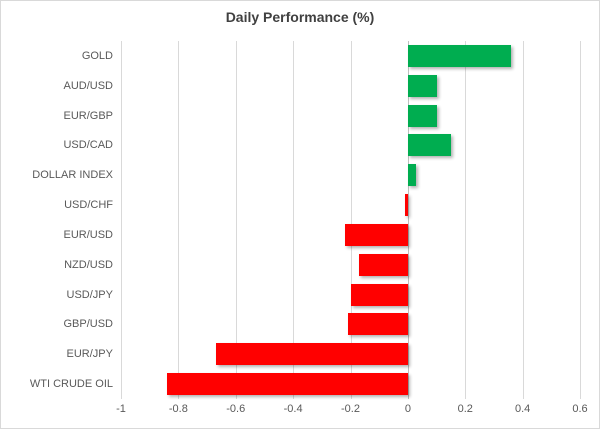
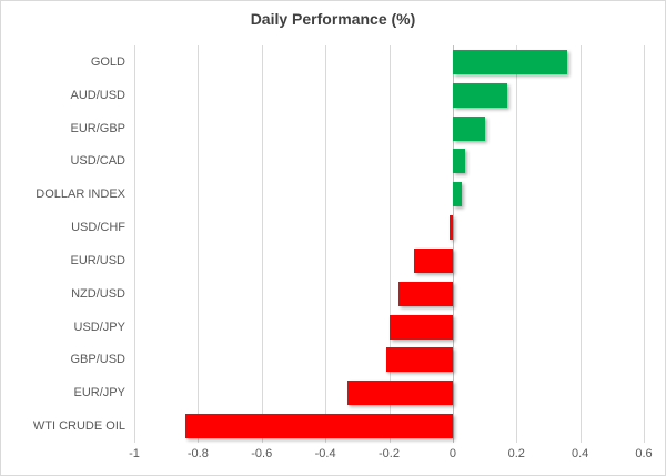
AUD/USD: 0.10 -> 0.17
USD/CAD: 0.15 -> 0.04
EUR/USD: -0.22 -> -0.12
EUR/JPY: -0.67 -> -0.33
